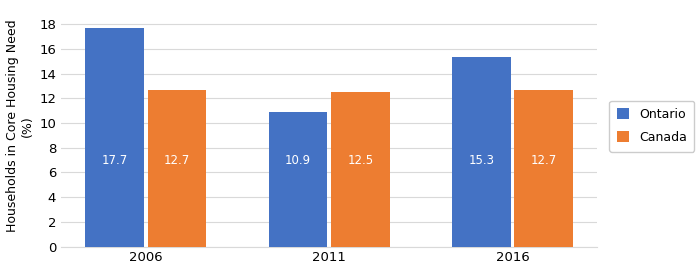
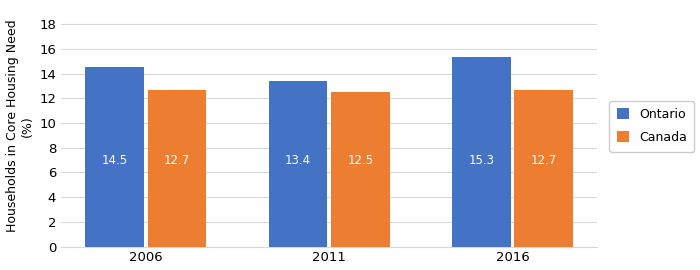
Ontario/2006: 17.7 -> 14.5
Ontario/2011: 10.9 -> 13.4
